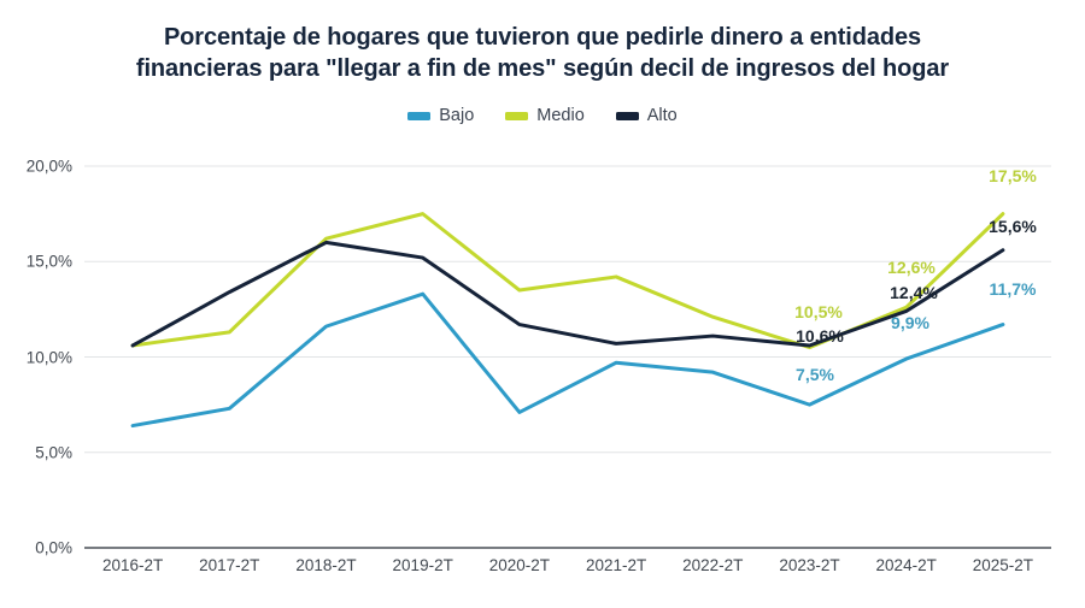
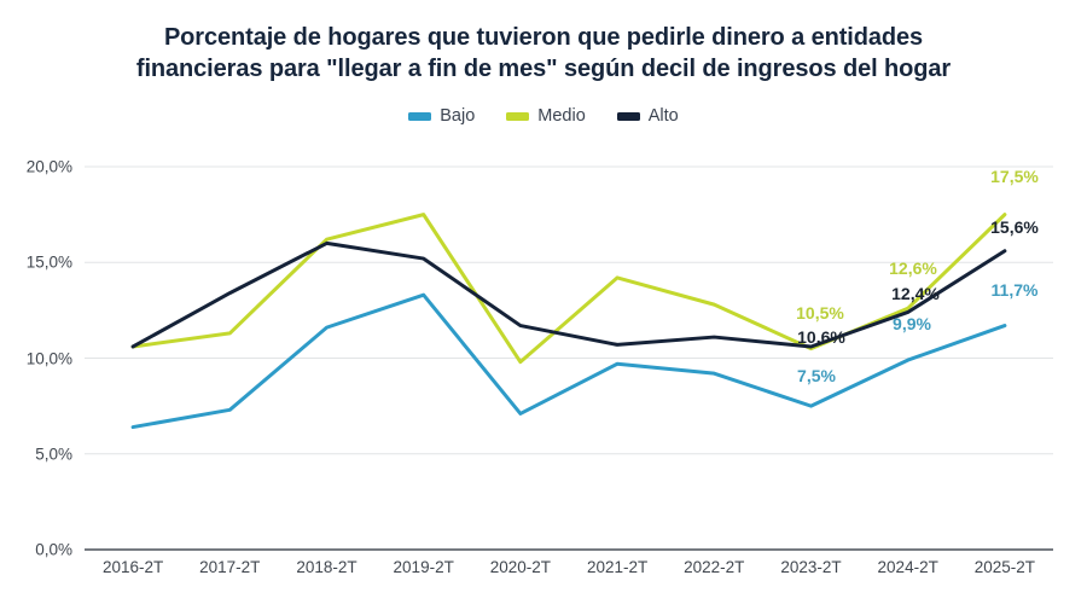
Medio/2020-2T: 13,5% -> 9,8%
Medio/2022-2T: 12,1% -> 12,8%
